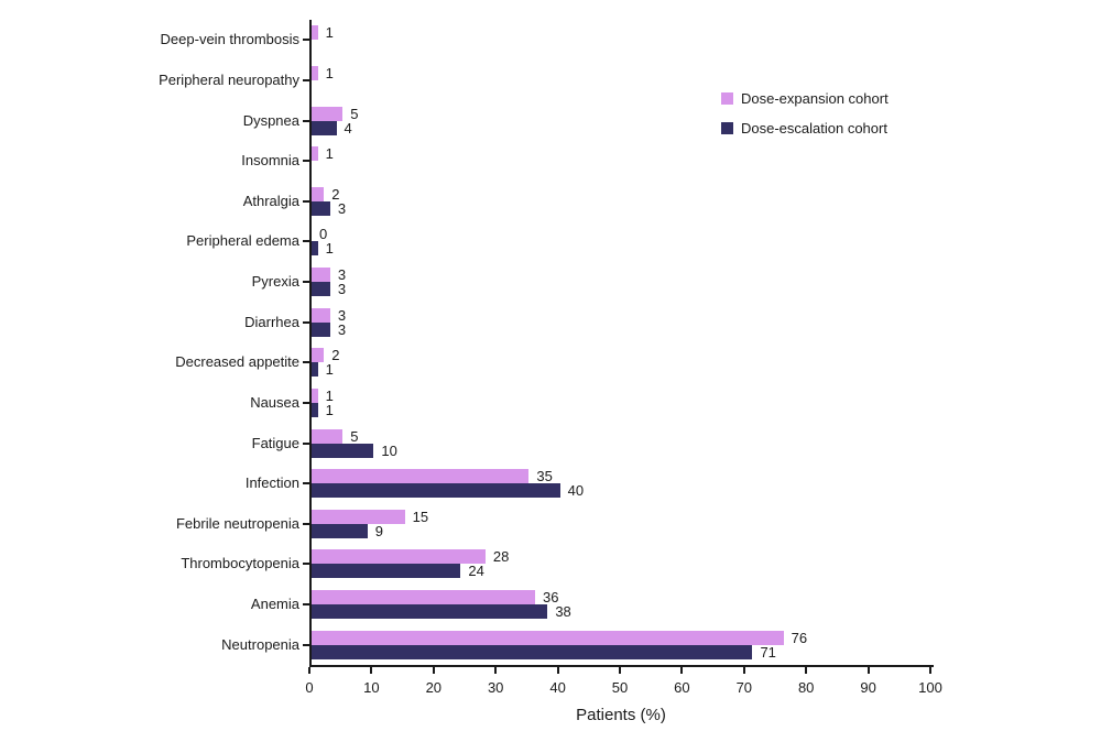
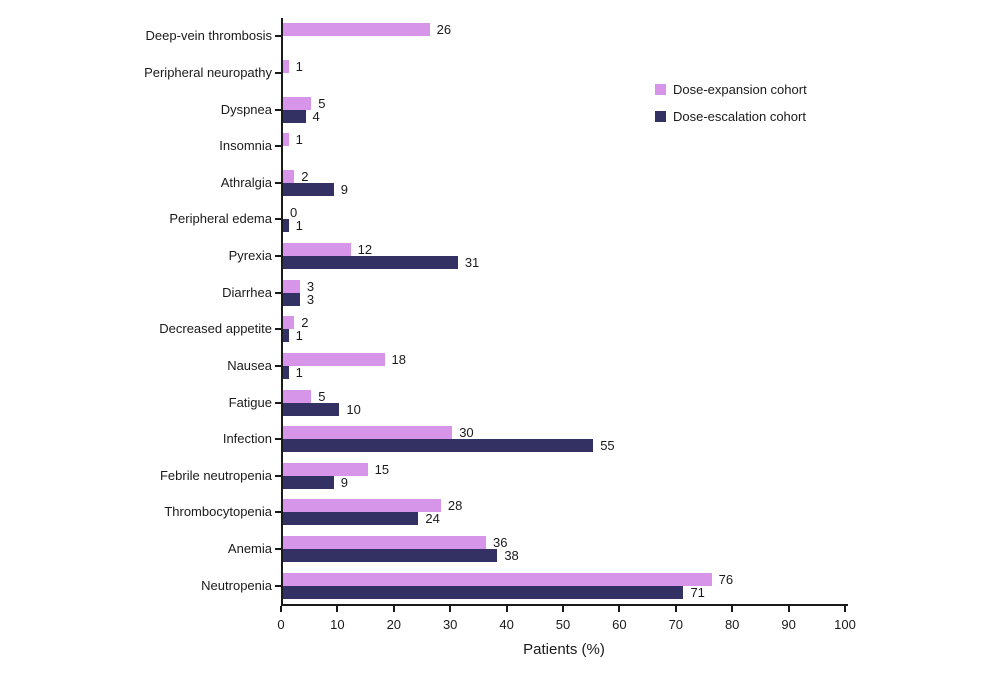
Dose-expansion cohort/Deep-vein thrombosis: 1 -> 26
Dose-escalation cohort/Athralgia: 3 -> 9
Dose-expansion cohort/Pyrexia: 3 -> 12
Dose-escalation cohort/Pyrexia: 3 -> 31
Dose-expansion cohort/Nausea: 1 -> 18
Dose-expansion cohort/Infection: 35 -> 30
Dose-escalation cohort/Infection: 40 -> 55
